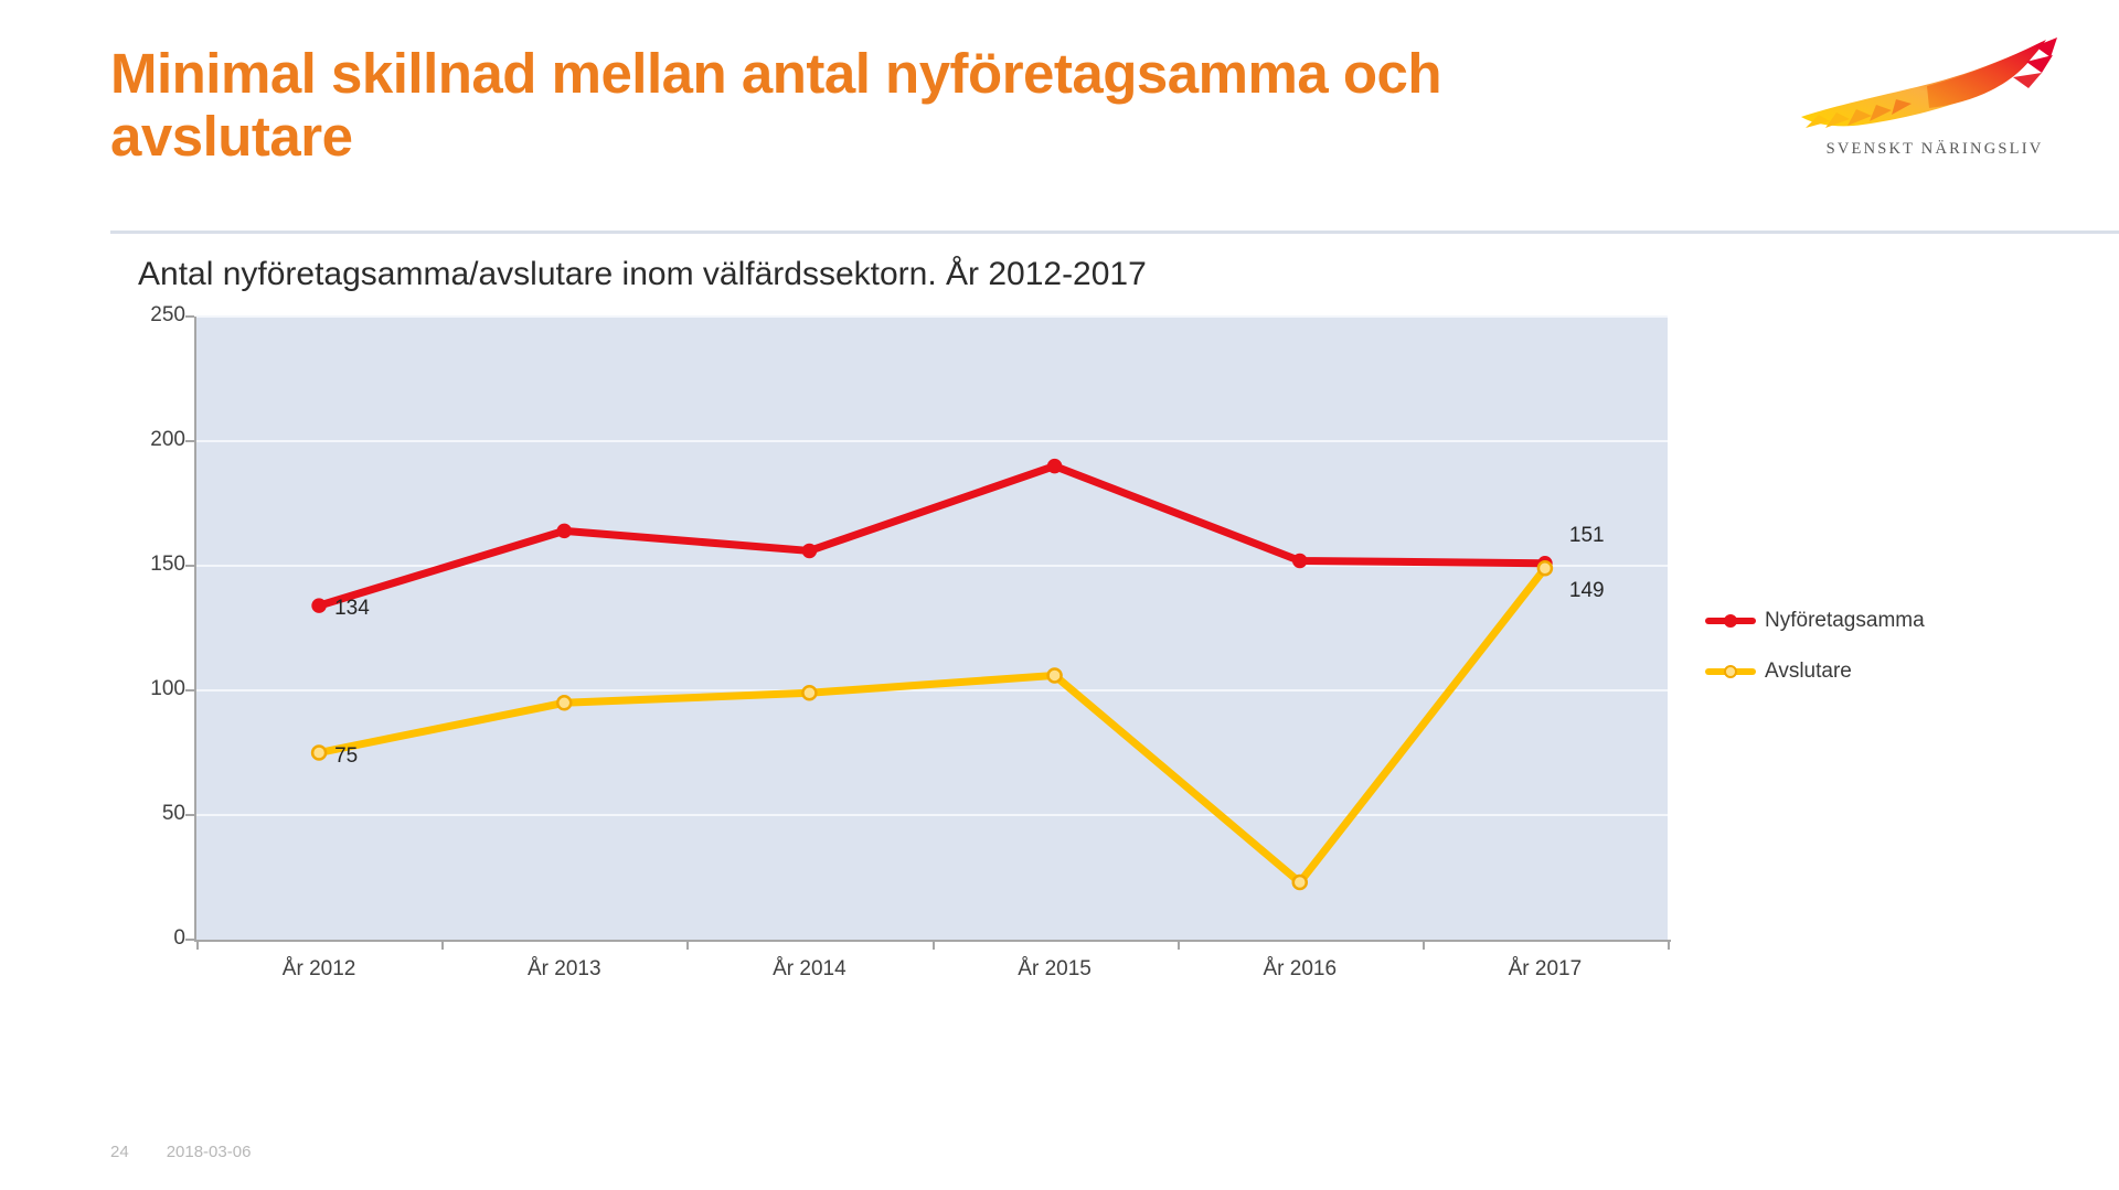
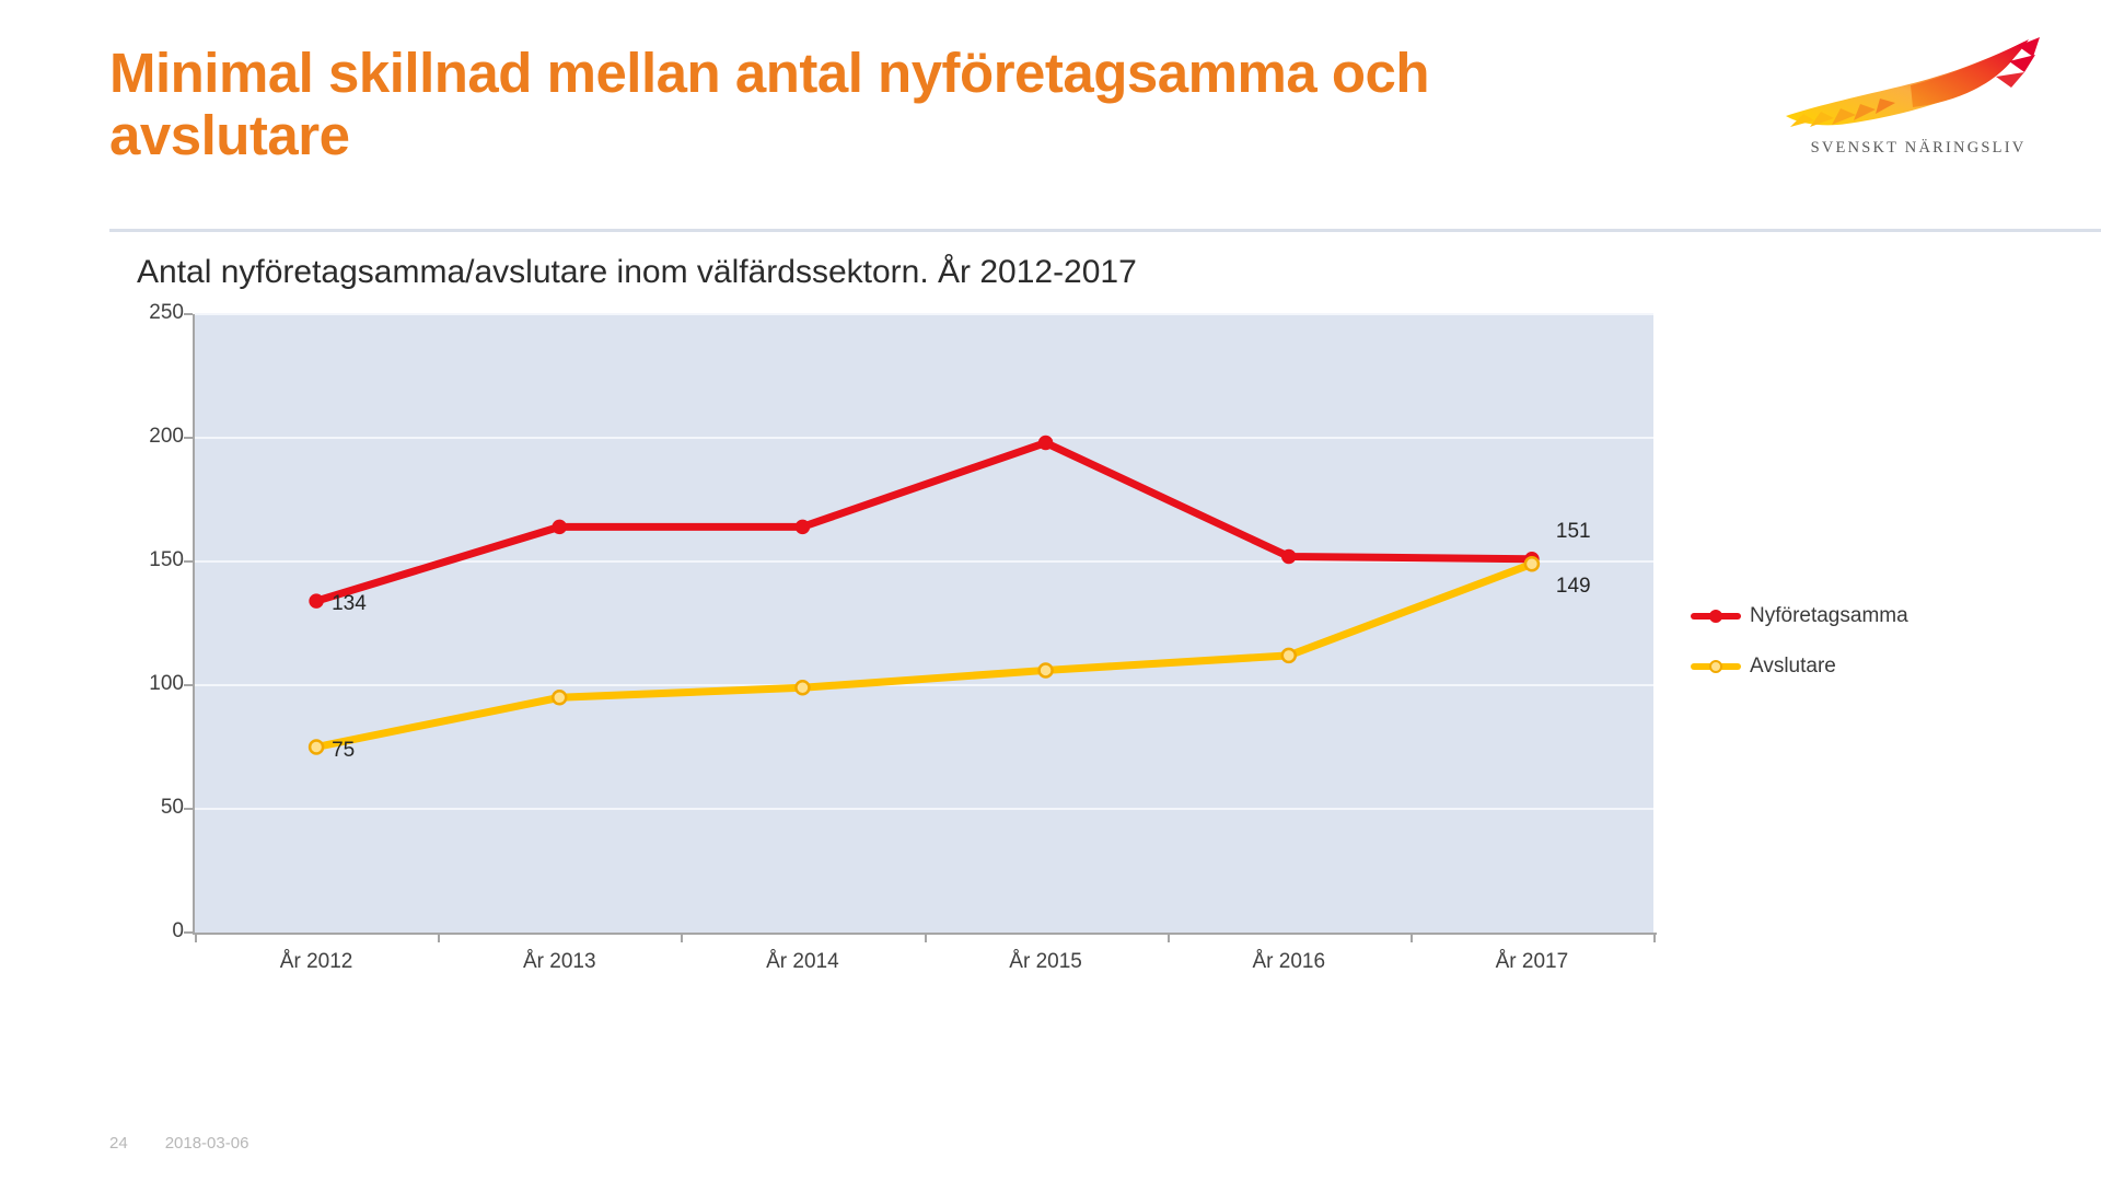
Nyföretagsamma/År 2014: 156 -> 164
Nyföretagsamma/År 2015: 190 -> 198
Avslutare/År 2016: 23 -> 112
